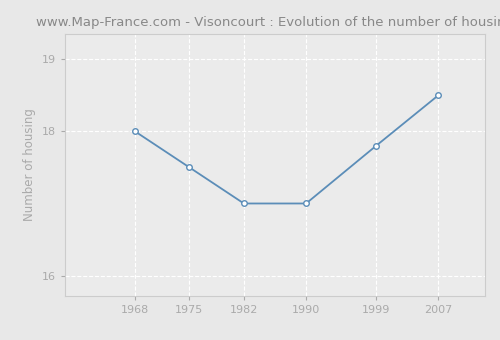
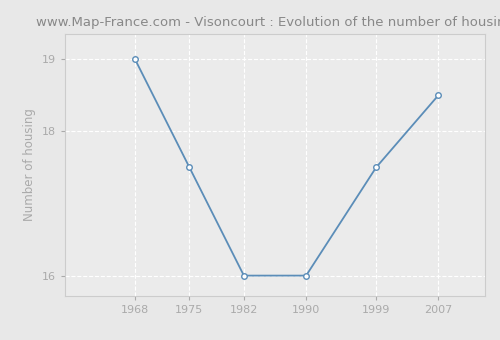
1968: 18.0 -> 19.0
1982: 17.0 -> 16.0
1990: 17.0 -> 16.0
1999: 17.8 -> 17.5
